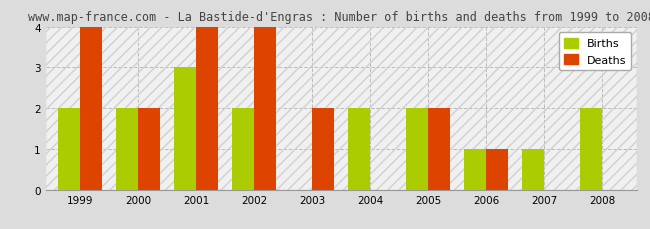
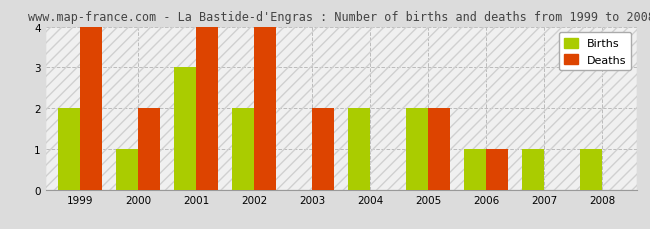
Births/2000: 2 -> 1
Births/2008: 2 -> 1
